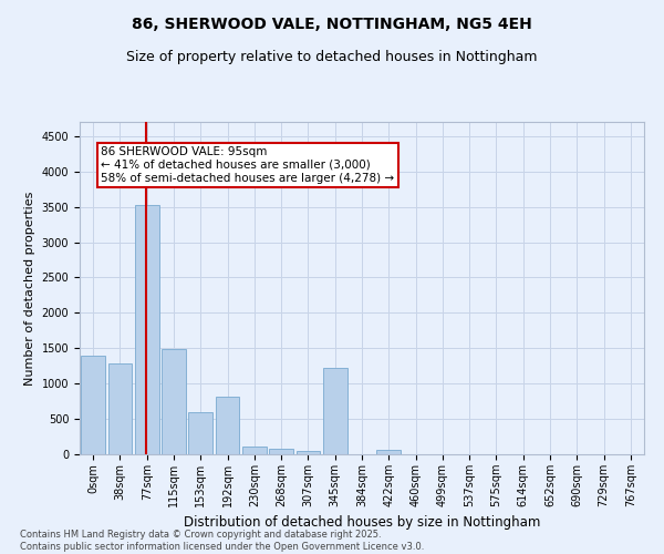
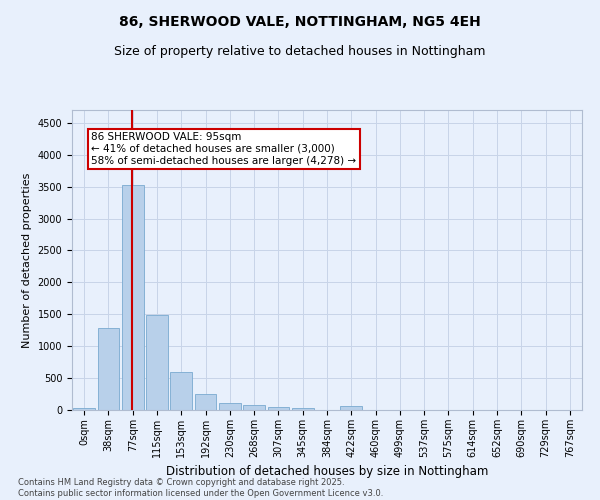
0sqm: 1400 -> 30
192sqm: 820 -> 240
345sqm: 1220 -> 30
